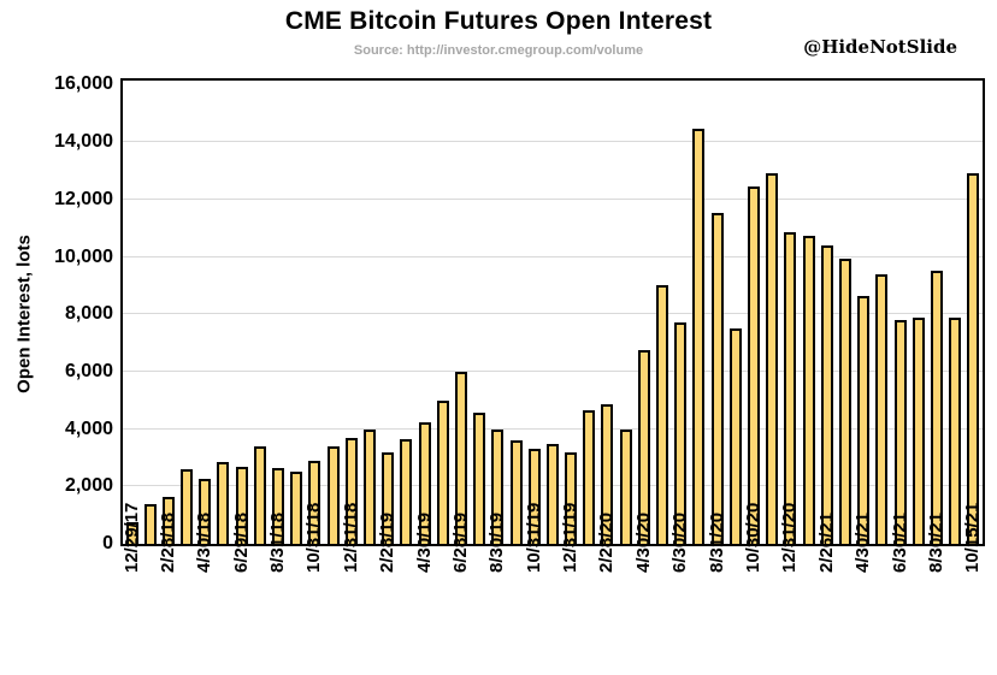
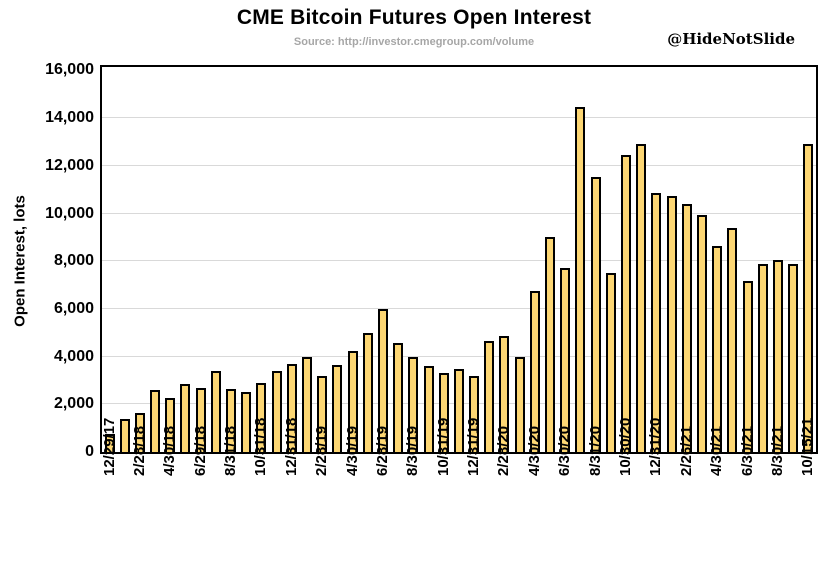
6/30/21: 7800 -> 7200
8/30/21: 9500 -> 8000
